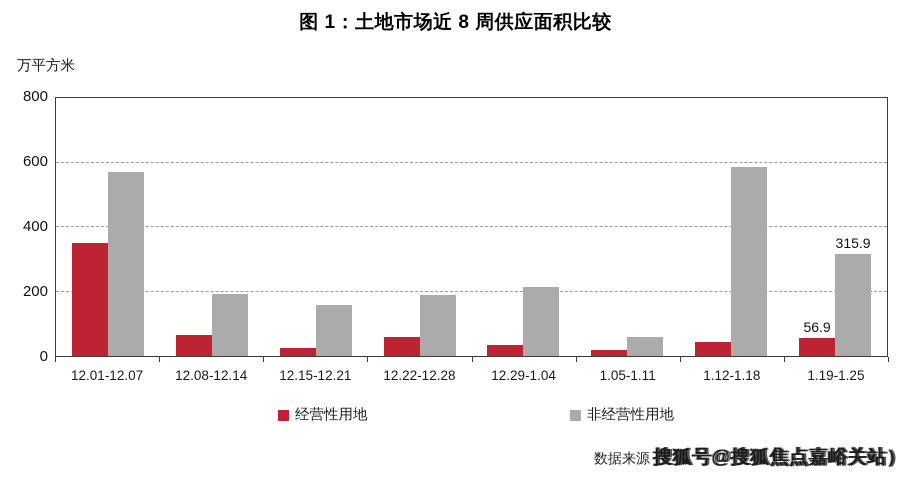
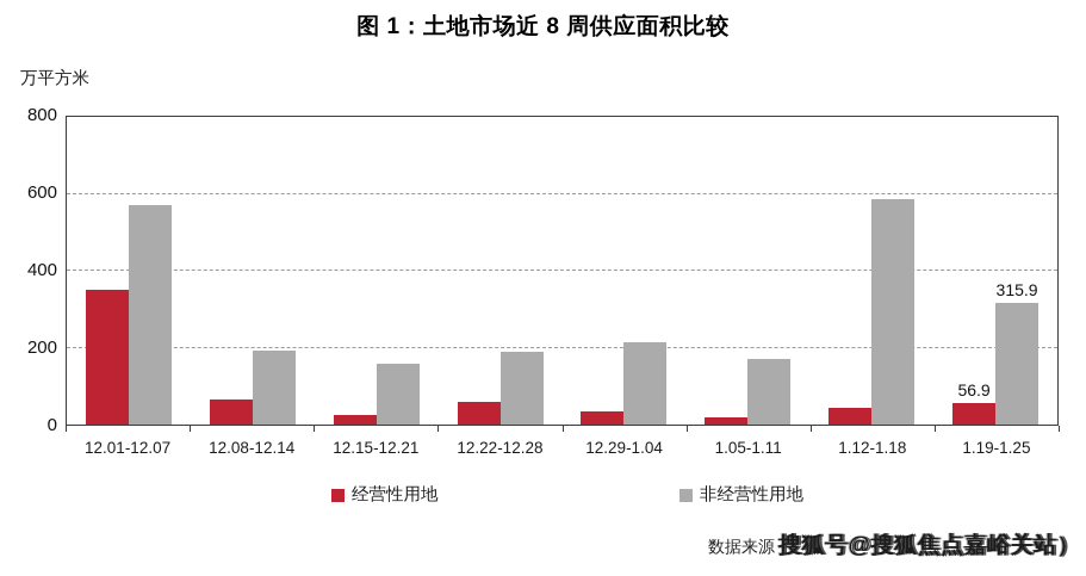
非经营性用地/1.05-1.11: 60 -> 170
